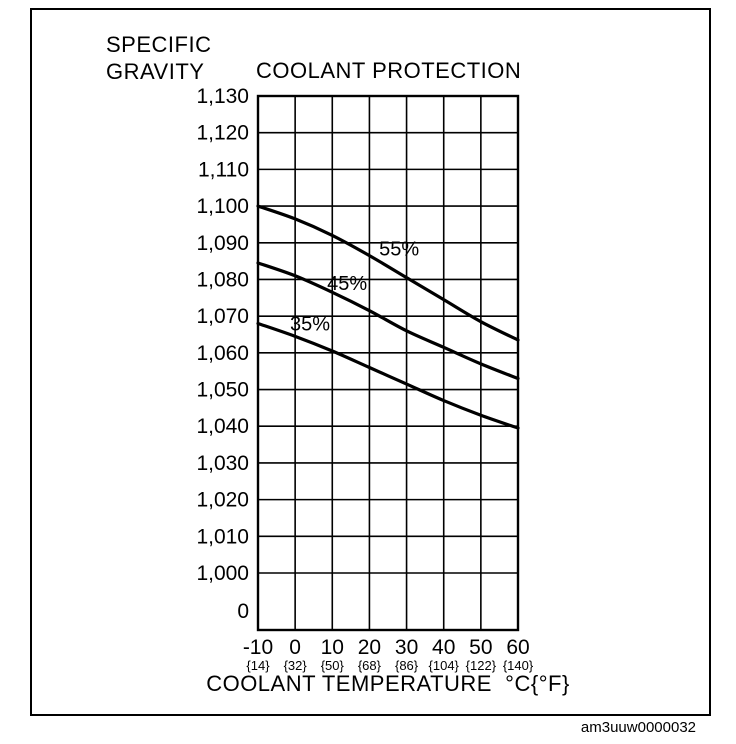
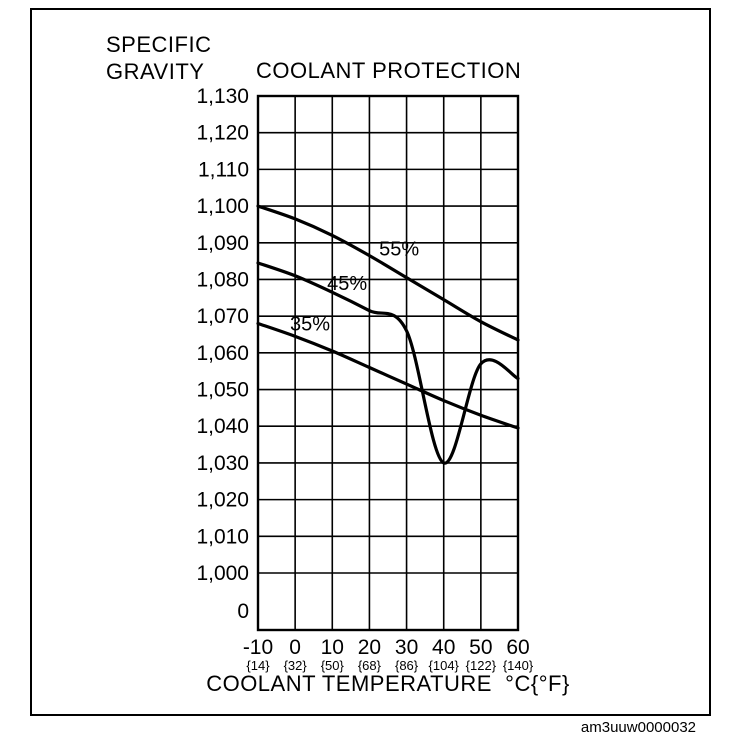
45%/40: 1,06 -> 1,03
